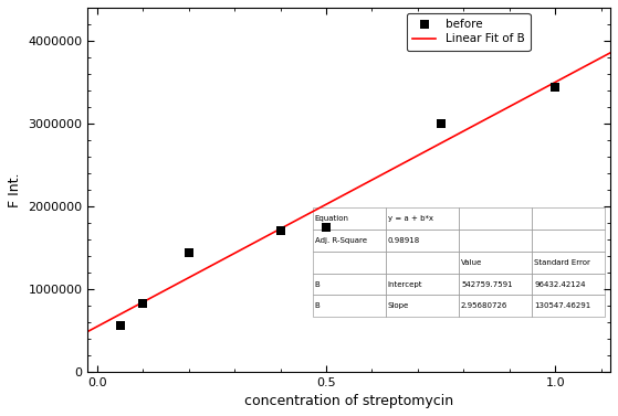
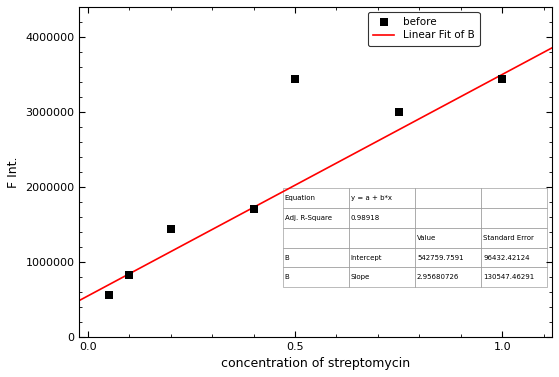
before/0.5: 1750000 -> 3440000
